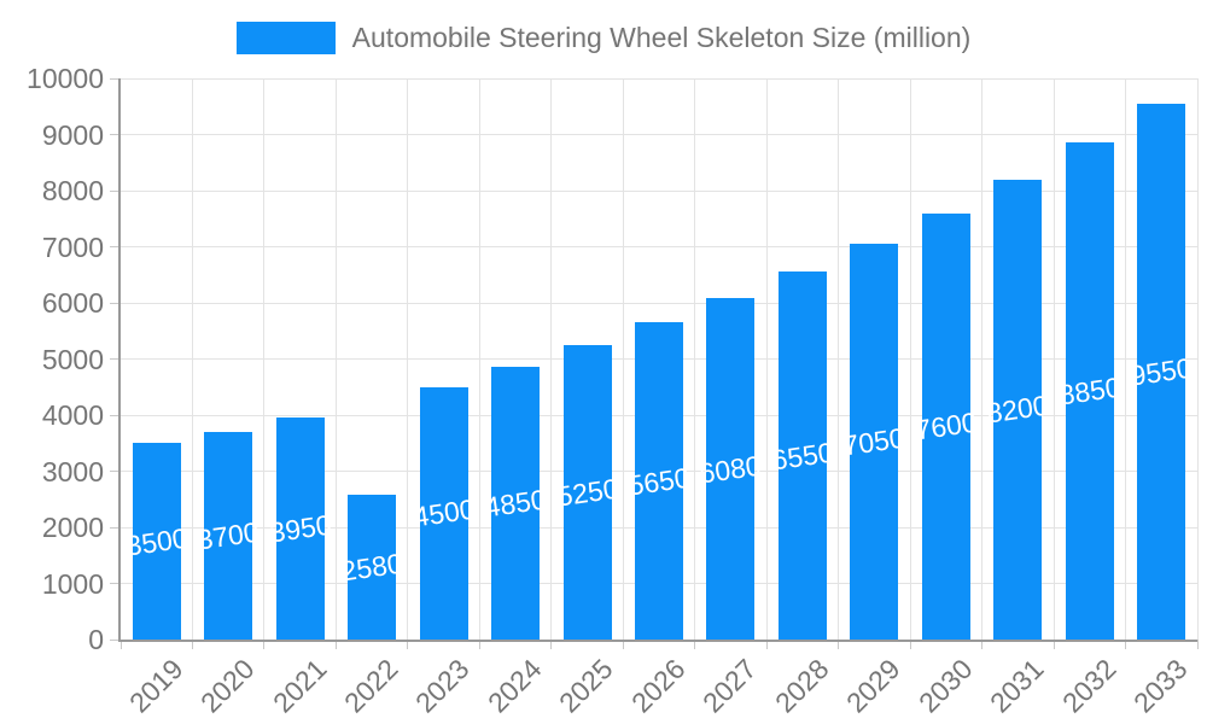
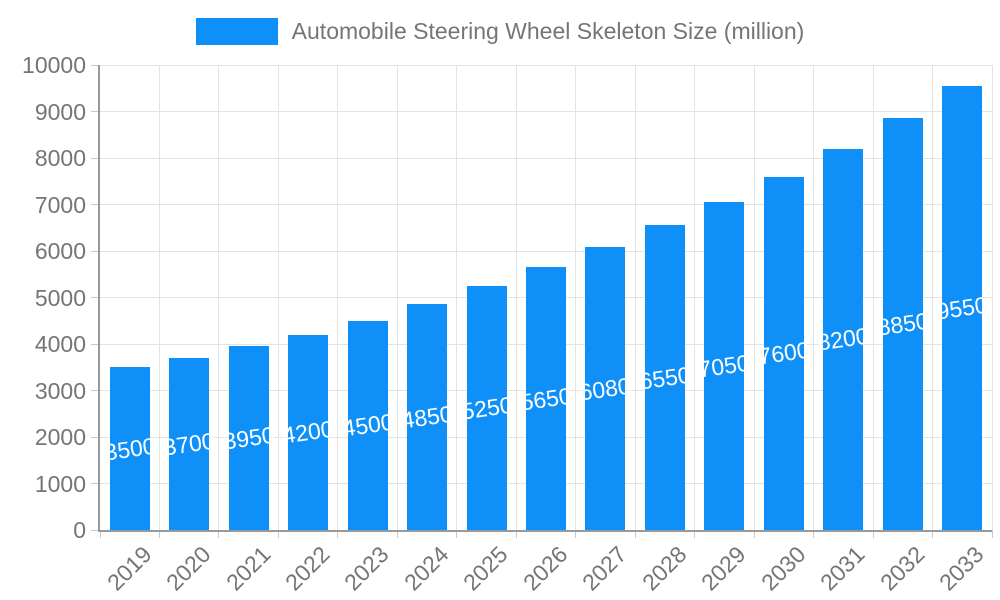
2022: 2580 -> 4200
